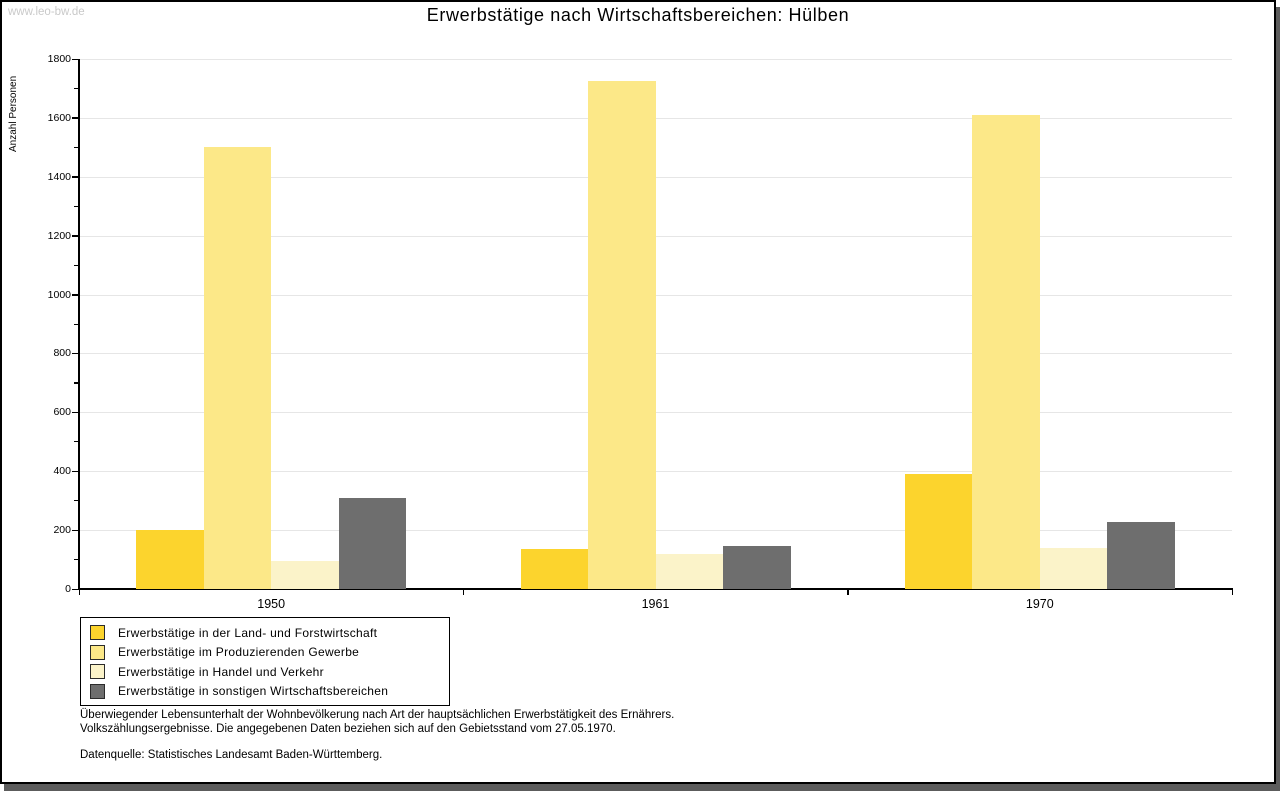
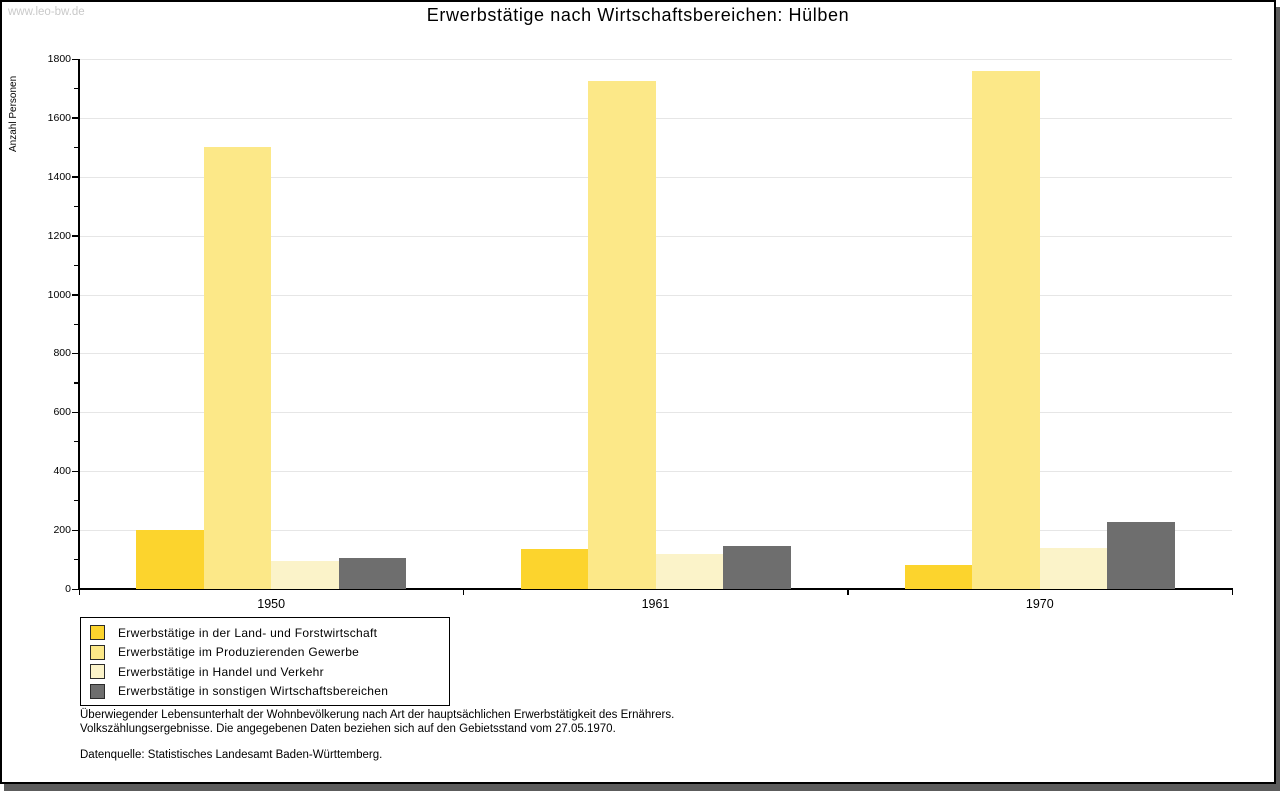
Erwerbstätige in sonstigen Wirtschaftsbereichen/1950: 310 -> 100
Erwerbstätige in der Land- und Forstwirtschaft/1970: 390 -> 80
Erwerbstätige im Produzierenden Gewerbe/1970: 1610 -> 1760
